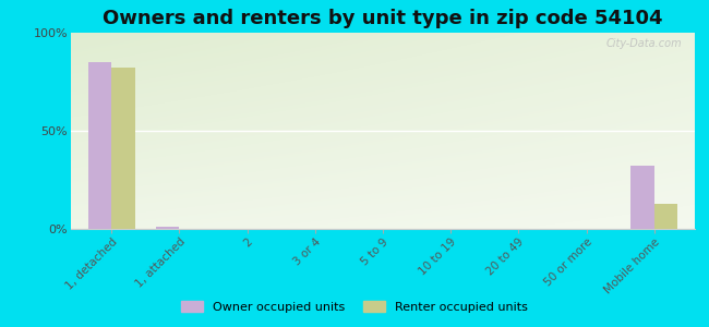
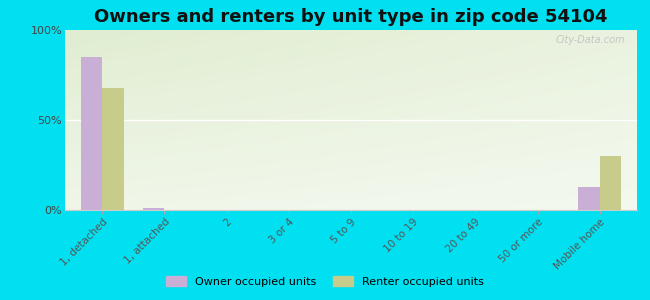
Renter occupied units/1, detached: 82% -> 68%
Owner occupied units/Mobile home: 32% -> 13%
Renter occupied units/Mobile home: 13% -> 30%
